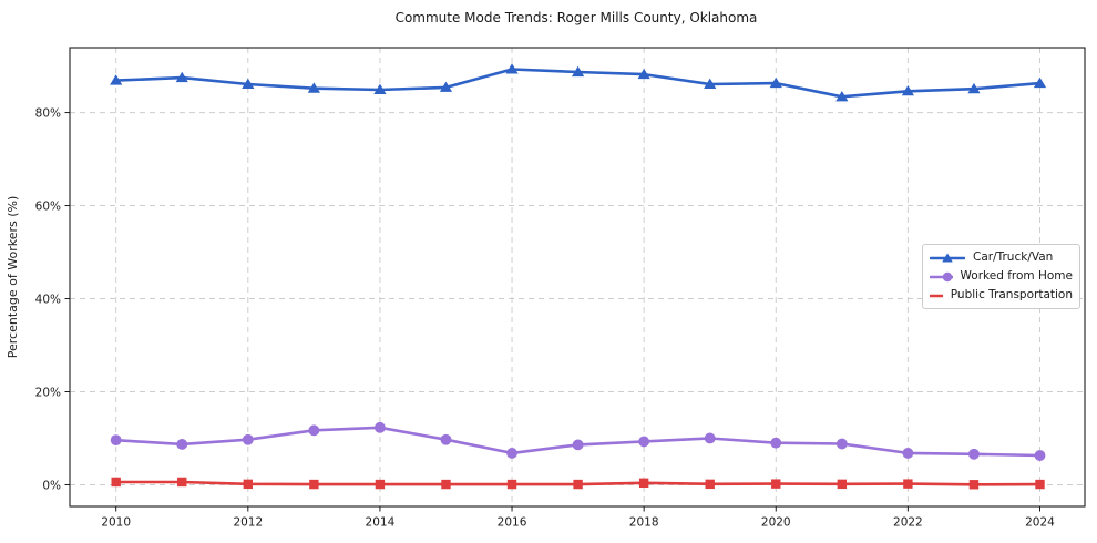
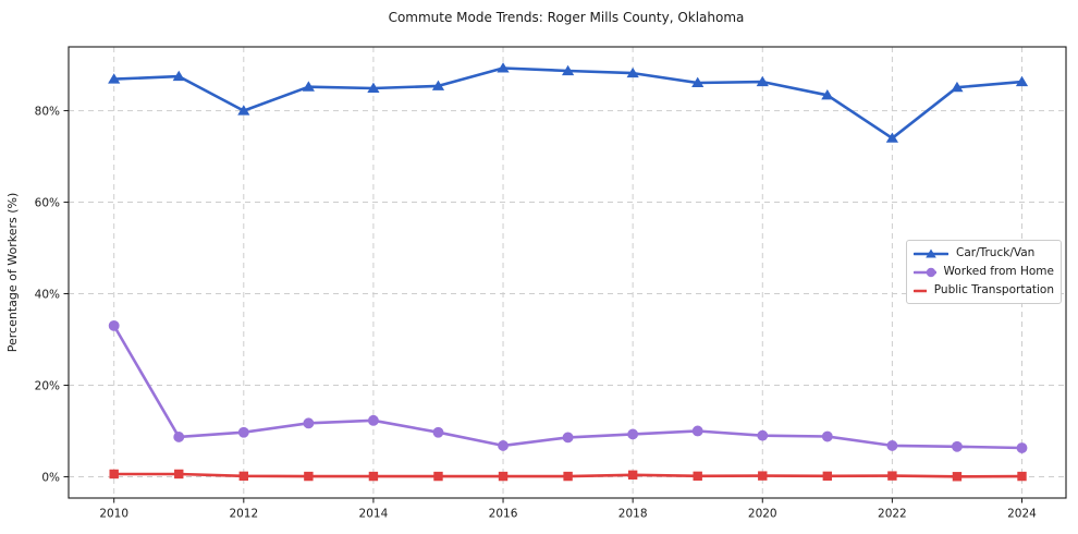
Worked from Home/2010: 10% -> 33%
Car/Truck/Van/2012: 86% -> 80%
Car/Truck/Van/2022: 85% -> 74%
